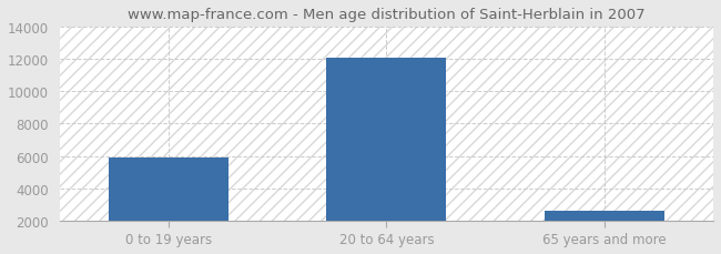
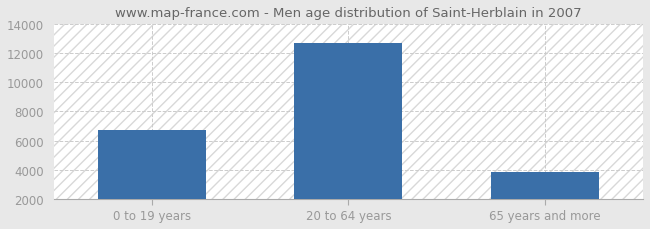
0 to 19 years: 5900 -> 6700
20 to 64 years: 12100 -> 12700
65 years and more: 2600 -> 3800
